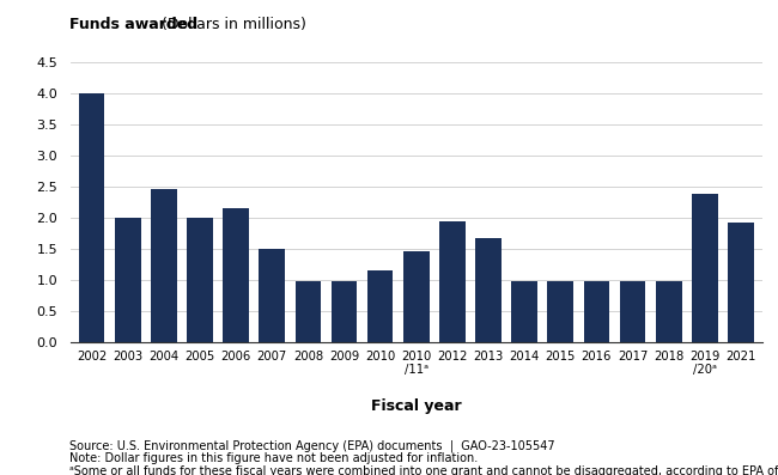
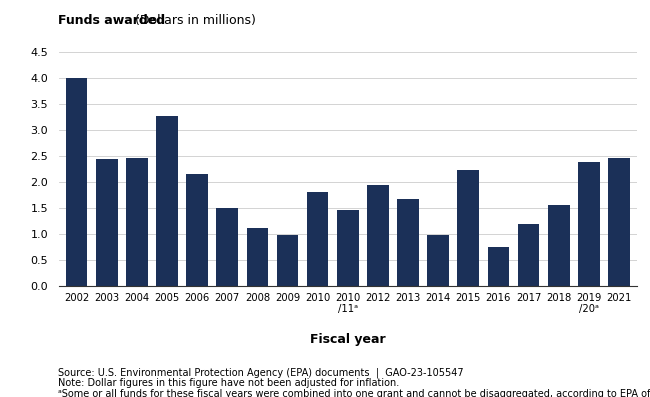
2003: 2.00 -> 2.44
2005: 2.00 -> 3.26
2008: 0.98 -> 1.12
2010: 1.15 -> 1.80
2015: 0.97 -> 2.22
2016: 0.97 -> 0.74
2017: 0.97 -> 1.18
2018: 0.97 -> 1.56
2021: 1.92 -> 2.46
